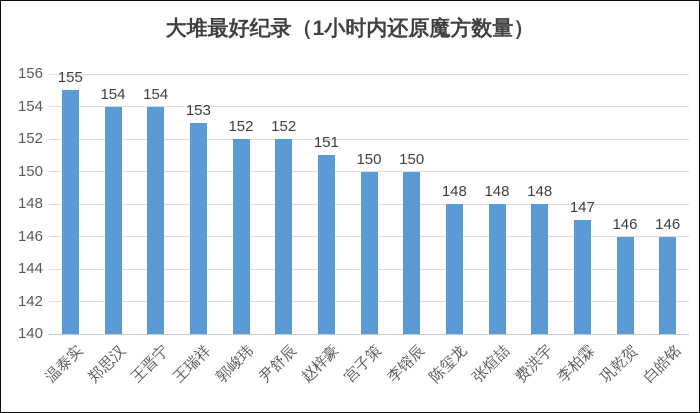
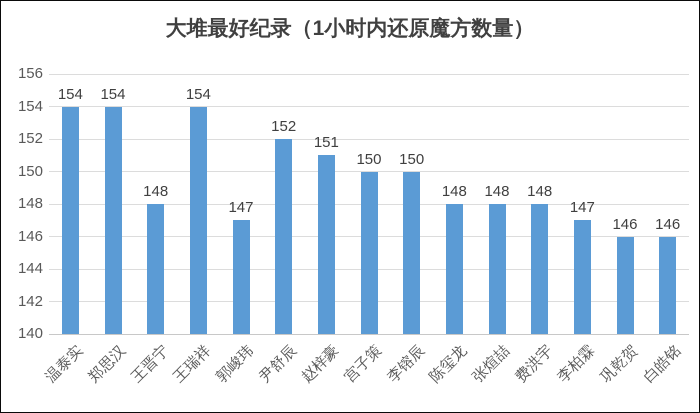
温泰实: 155 -> 154
王晋宁: 154 -> 148
王瑞祥: 153 -> 154
郭峻玮: 152 -> 147
